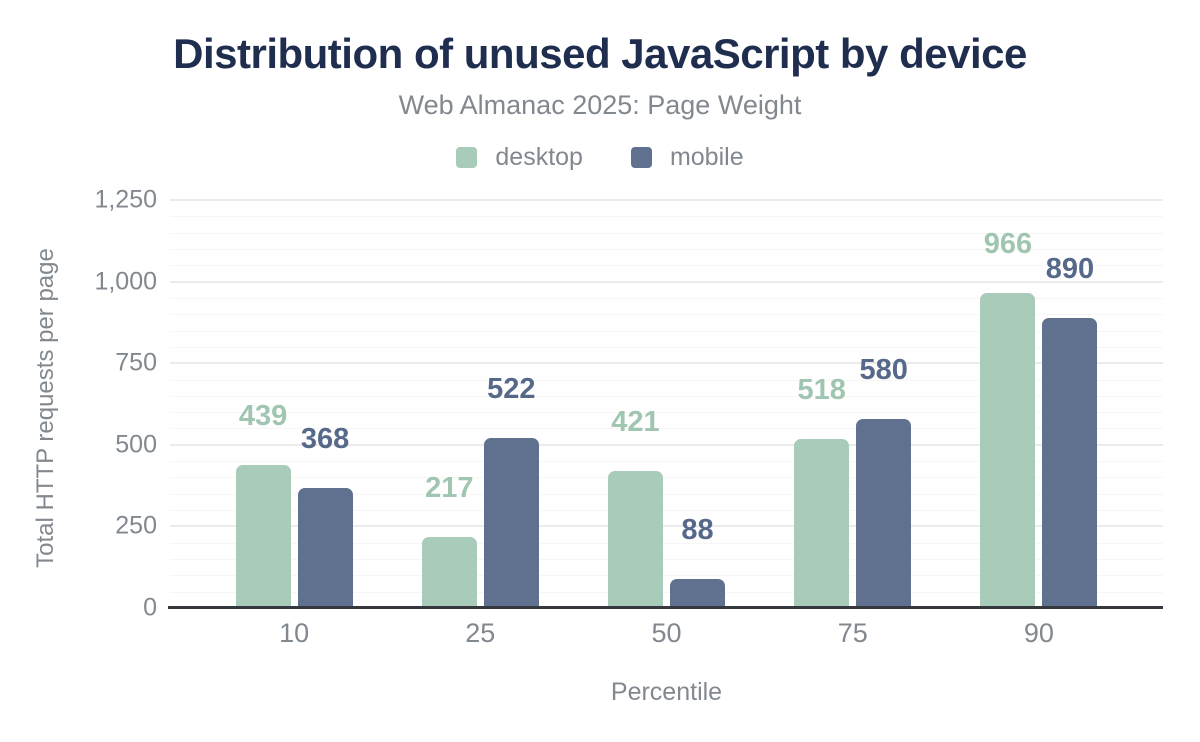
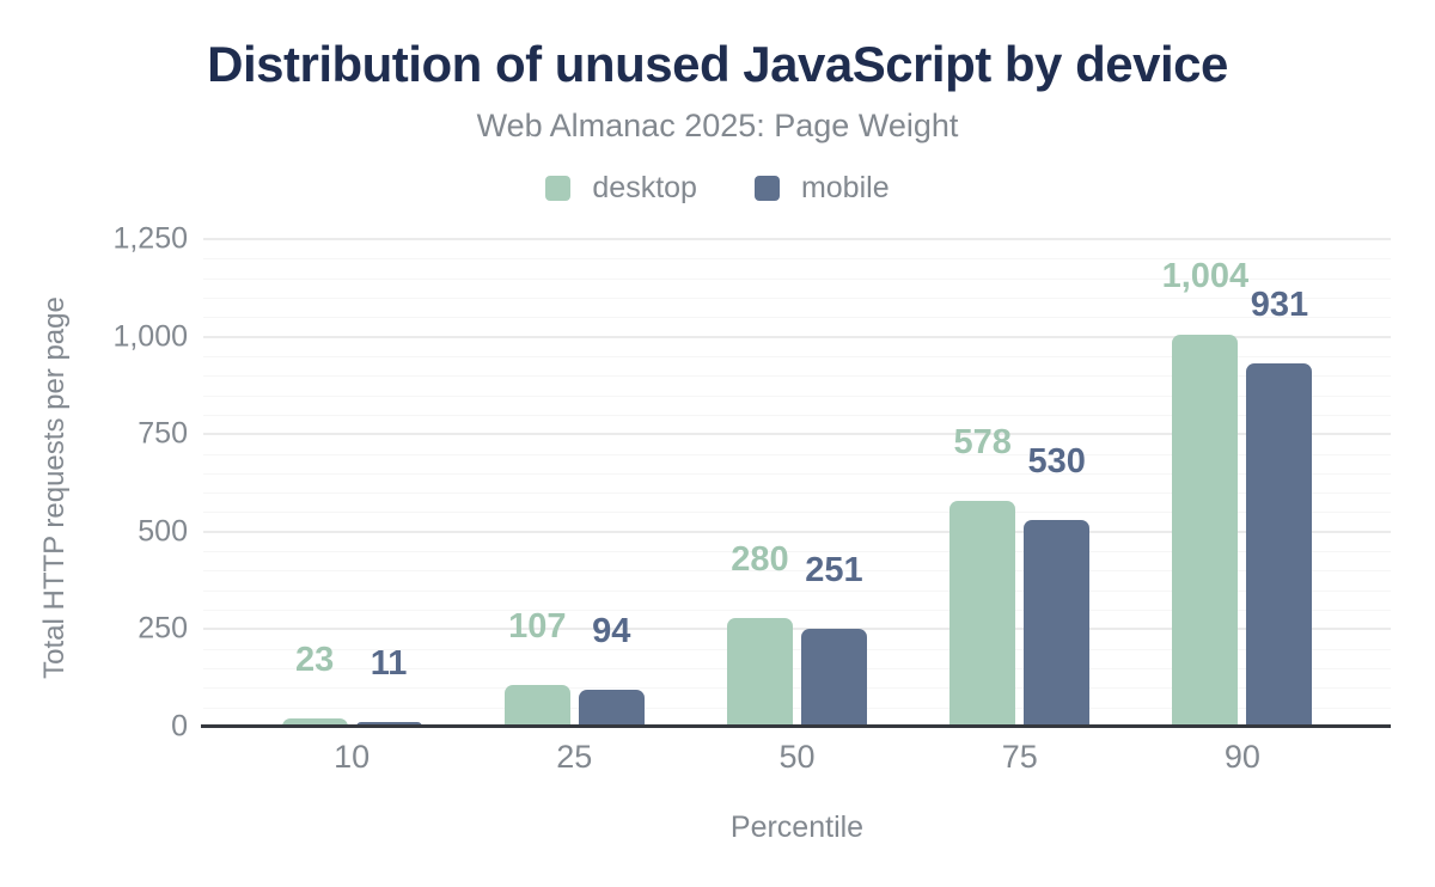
desktop/10: 439 -> 23
mobile/10: 368 -> 11
desktop/25: 217 -> 107
mobile/25: 522 -> 94
desktop/50: 421 -> 280
mobile/50: 88 -> 251
desktop/75: 518 -> 578
mobile/75: 580 -> 530
desktop/90: 966 -> 1,004
mobile/90: 890 -> 931
